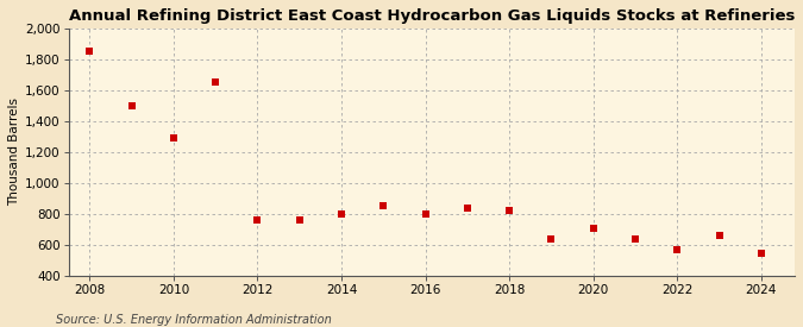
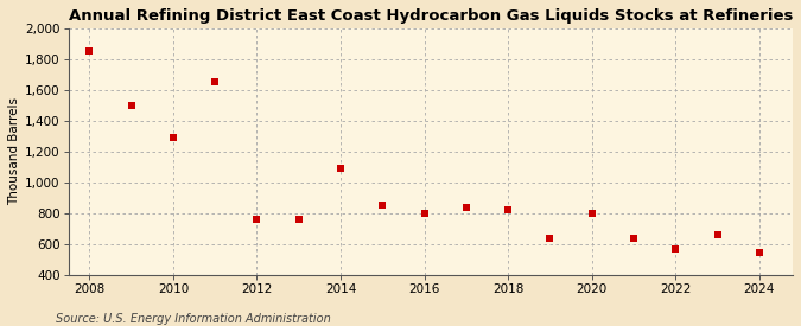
2014: 800 -> 1,090
2020: 710 -> 800
